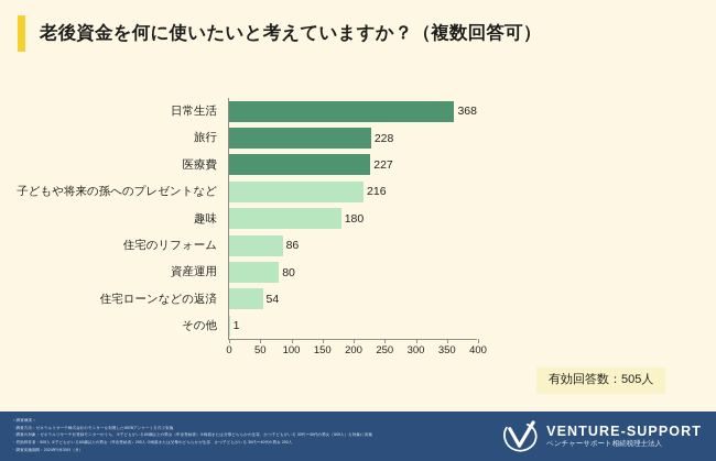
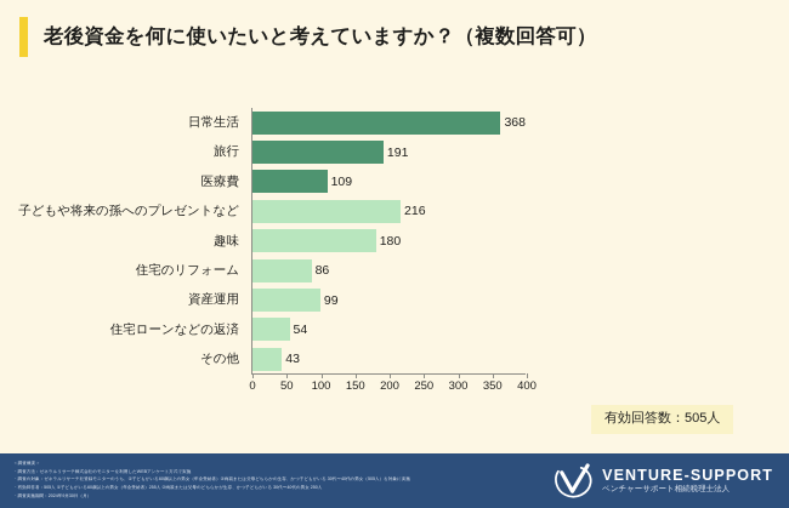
旅行: 228 -> 191
医療費: 227 -> 109
資産運用: 80 -> 99
その他: 1 -> 43
